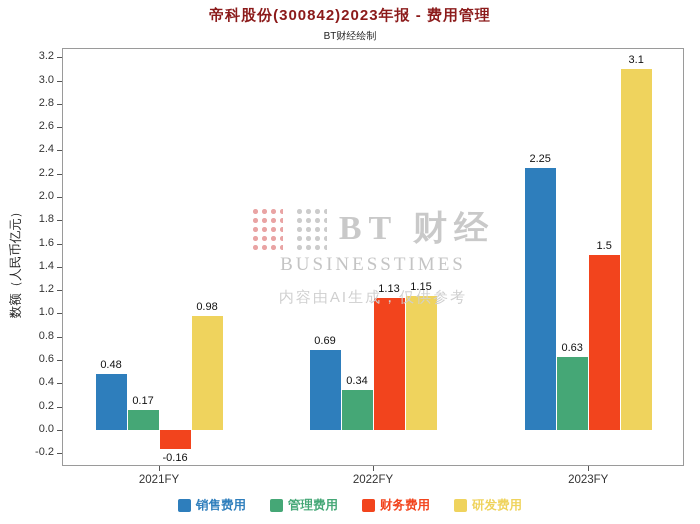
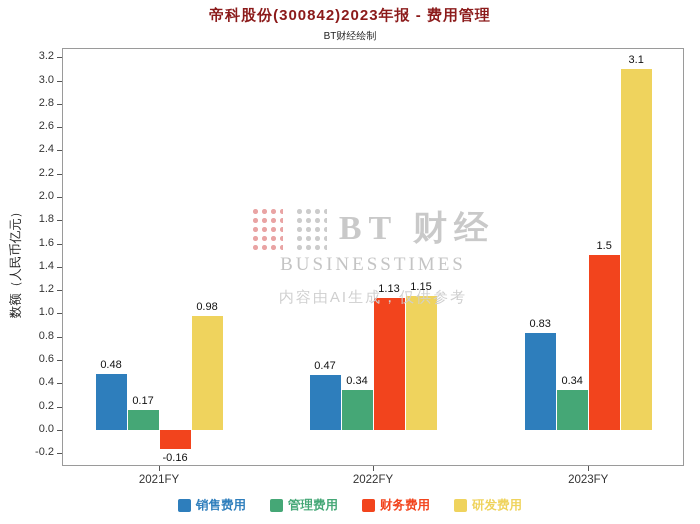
销售费用/2022FY: 0.69 -> 0.47
销售费用/2023FY: 2.25 -> 0.83
管理费用/2023FY: 0.63 -> 0.34
